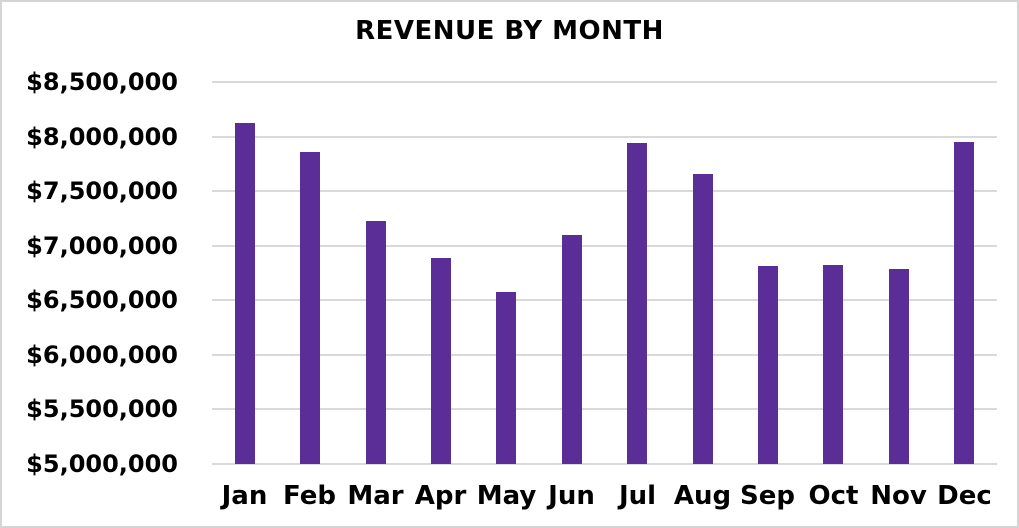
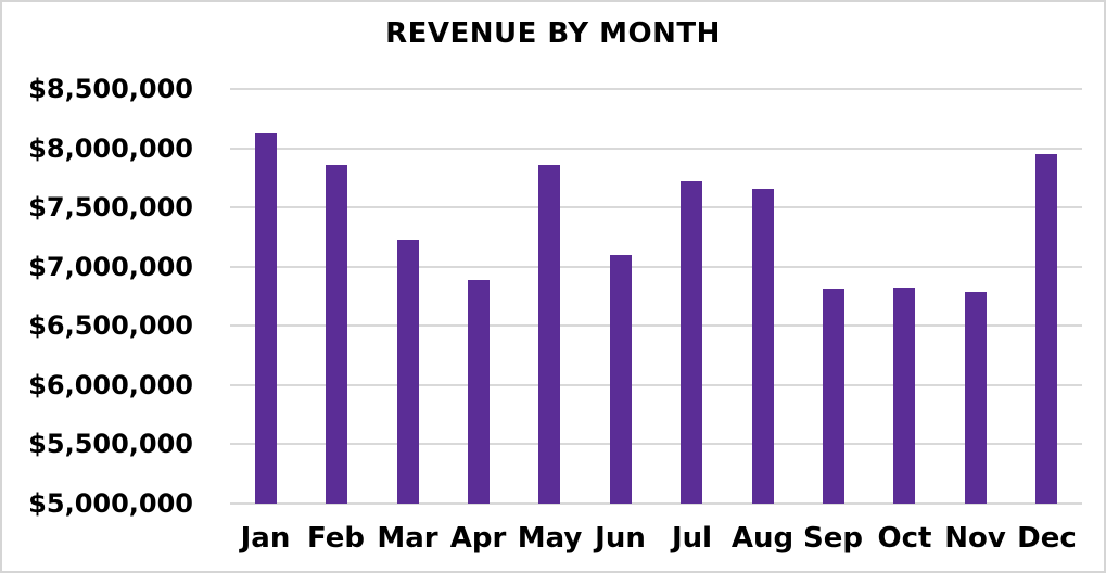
May: $6580000 -> $7860000
Jul: $7940000 -> $7720000
